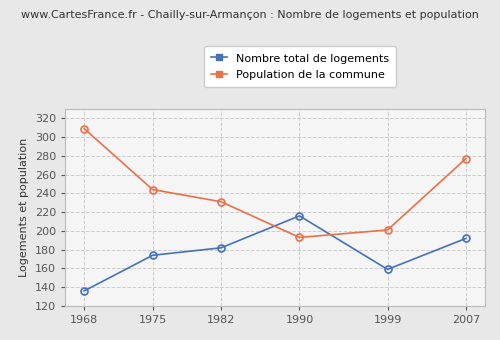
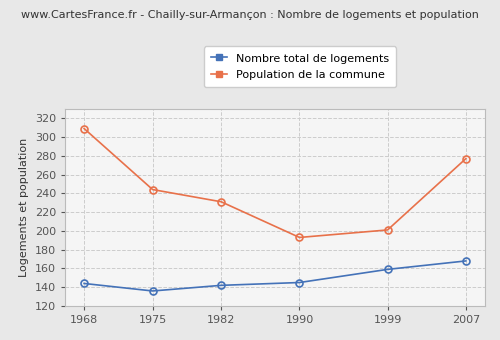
Nombre total de logements/1968: 136 -> 144
Nombre total de logements/1975: 174 -> 136
Nombre total de logements/1982: 182 -> 142
Nombre total de logements/1990: 216 -> 145
Nombre total de logements/2007: 192 -> 168
